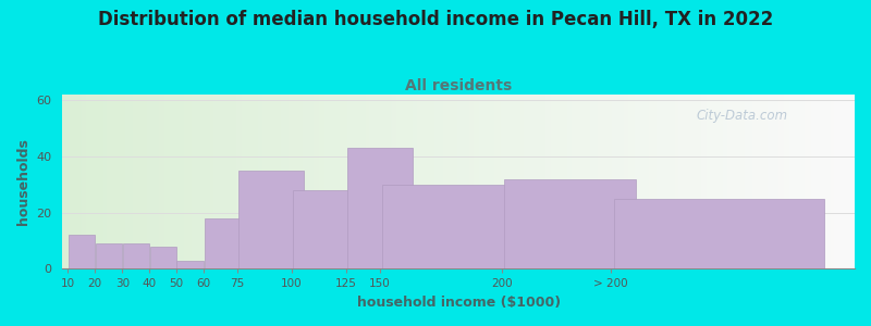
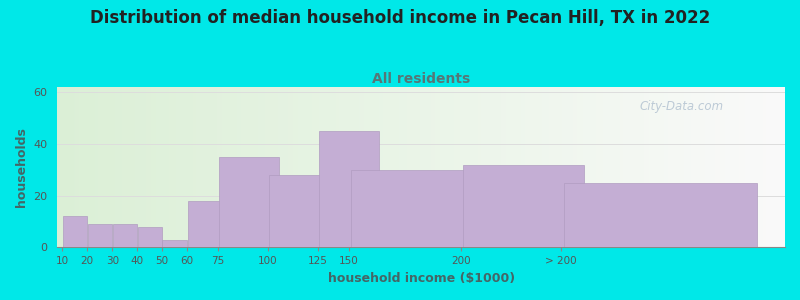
150: 43 -> 45
